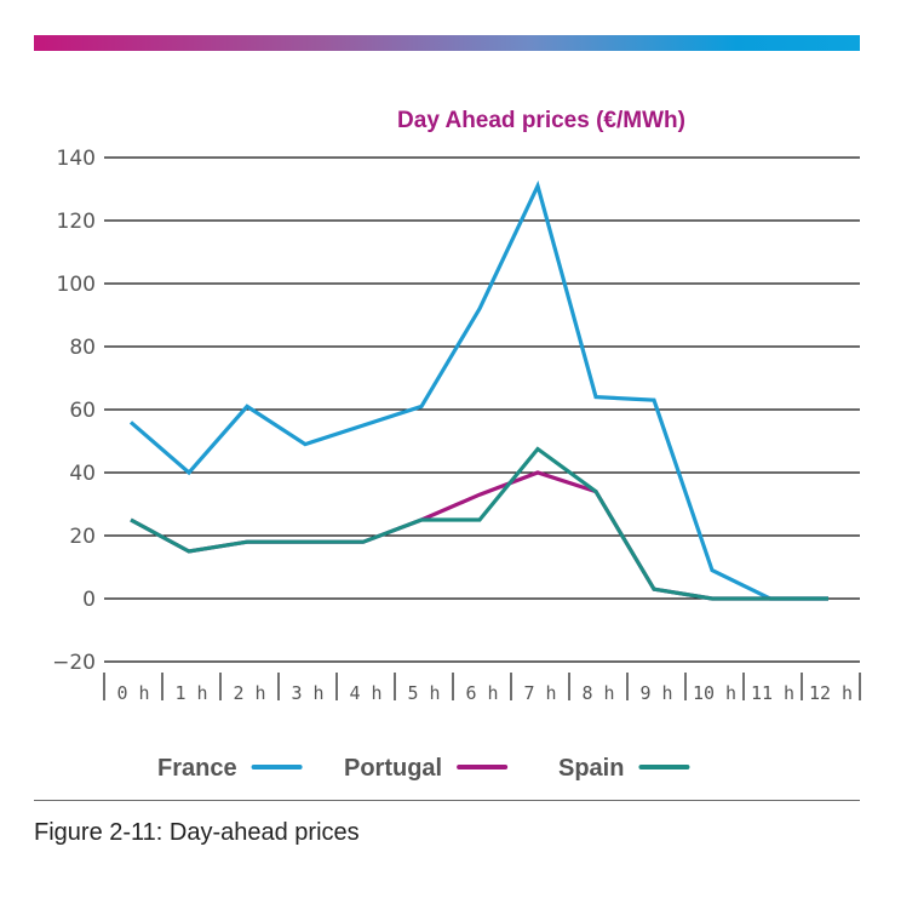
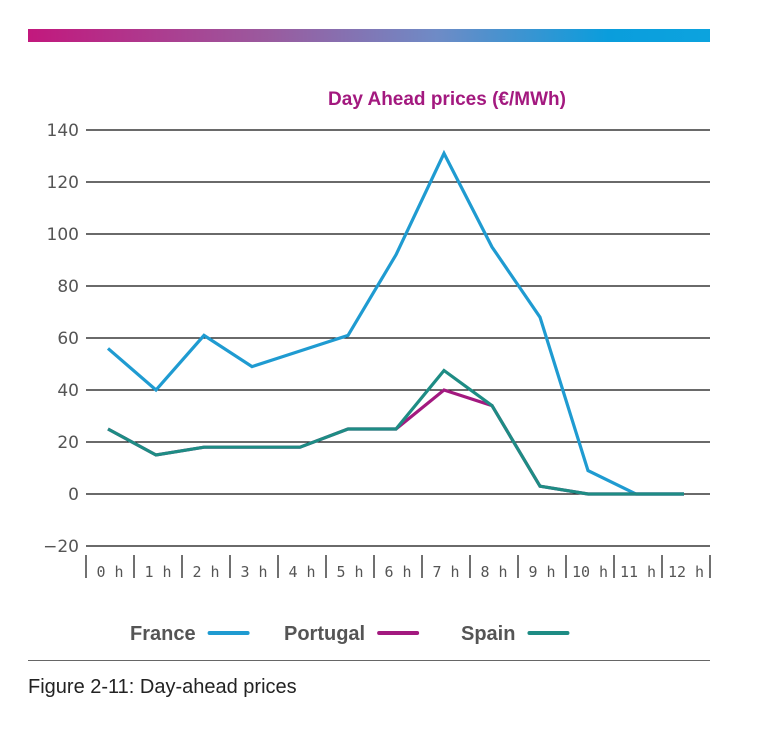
Portugal/6 h: 33 -> 25
France/8 h: 64 -> 95
France/9 h: 63 -> 68
